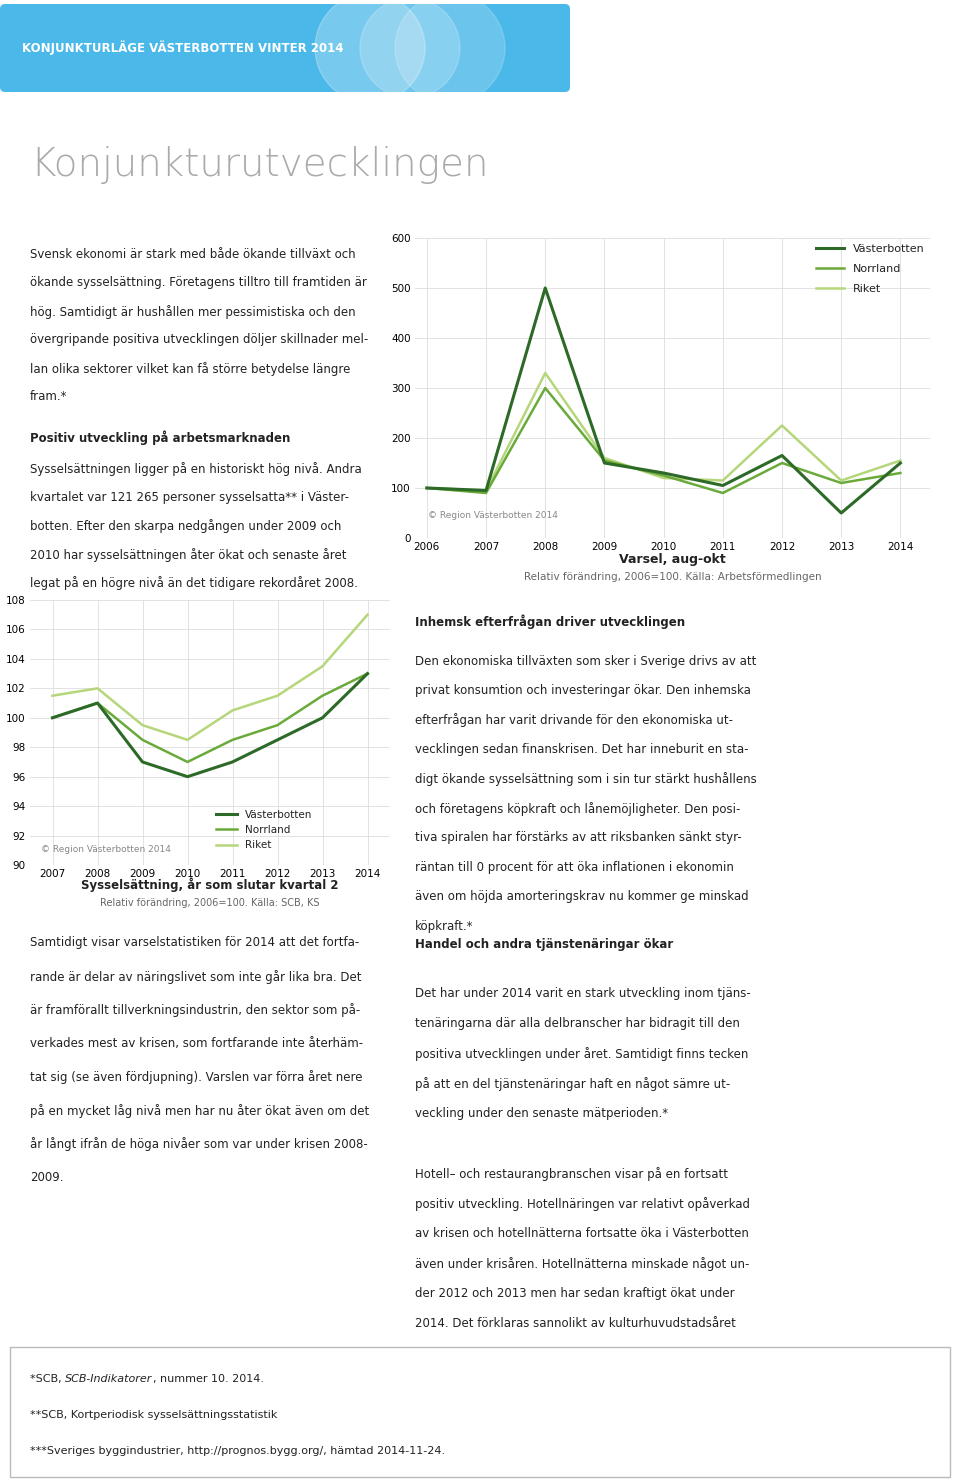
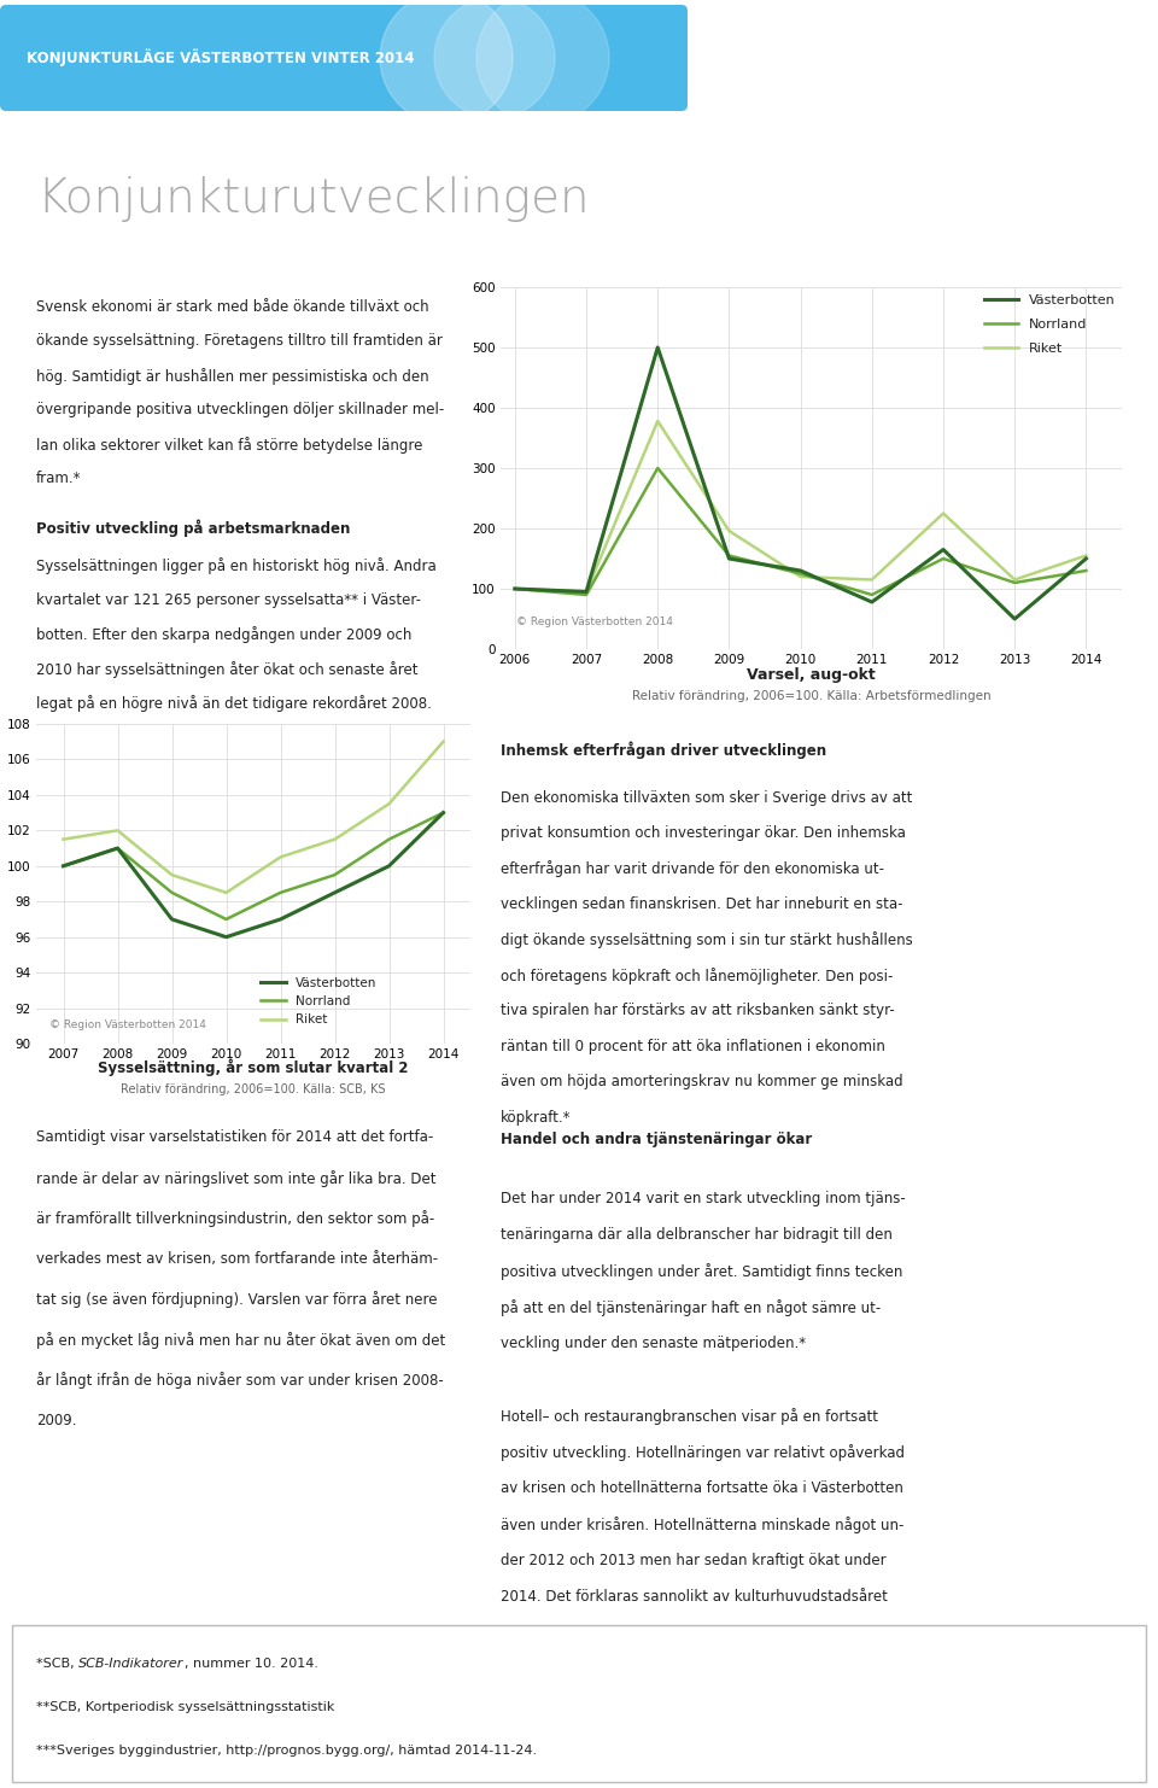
Riket/2008: 330 -> 378
Riket/2009: 160 -> 196
Västerbotten/2011: 105 -> 78
